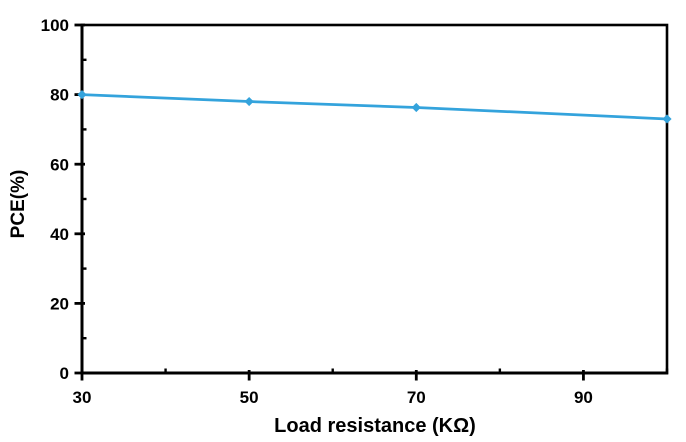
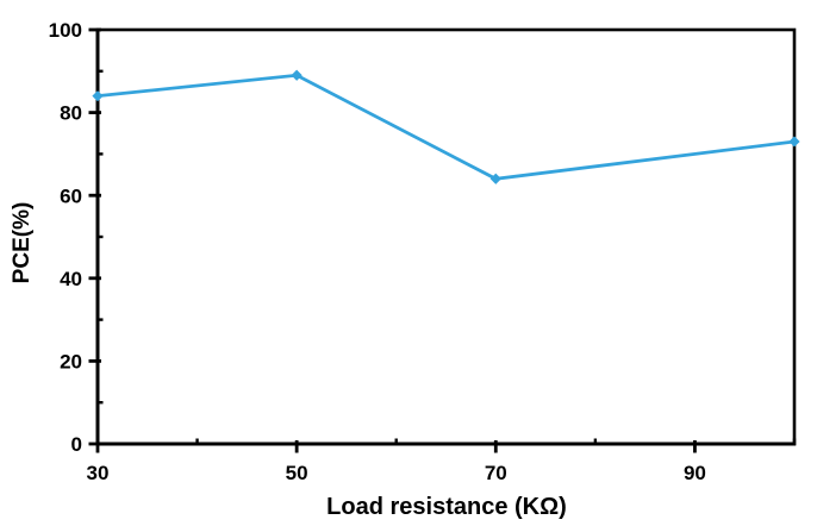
30: 80 -> 84
50: 78 -> 89
70: 76 -> 64
